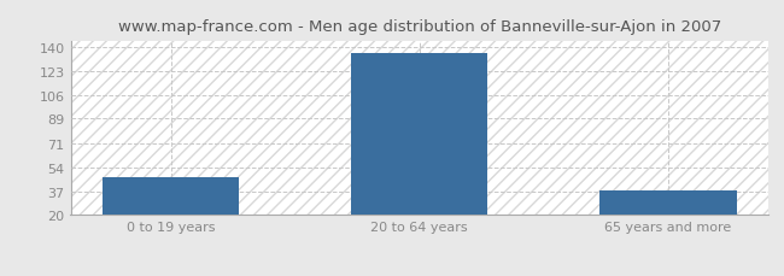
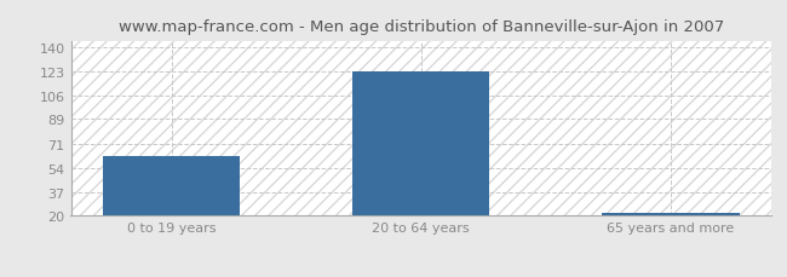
0 to 19 years: 47 -> 63
20 to 64 years: 136 -> 123
65 years and more: 38 -> 22
